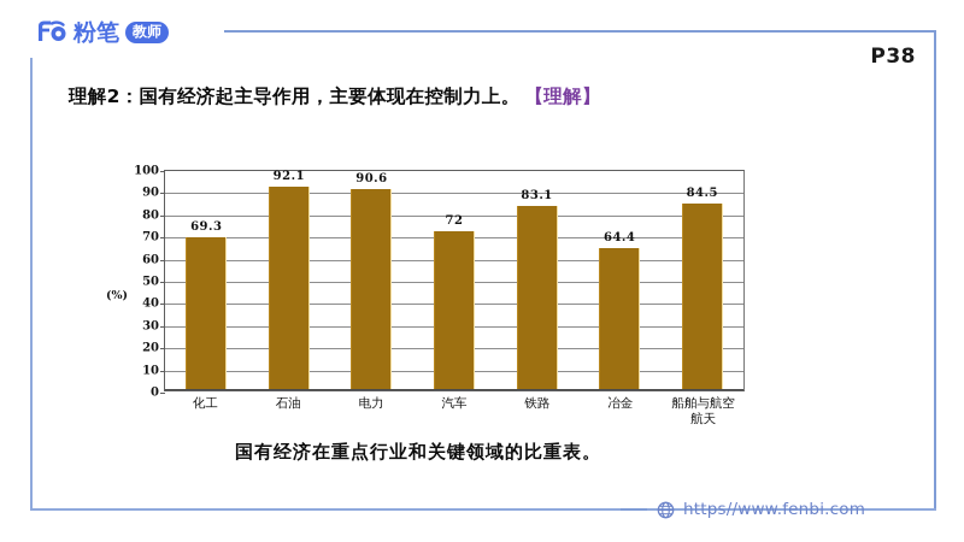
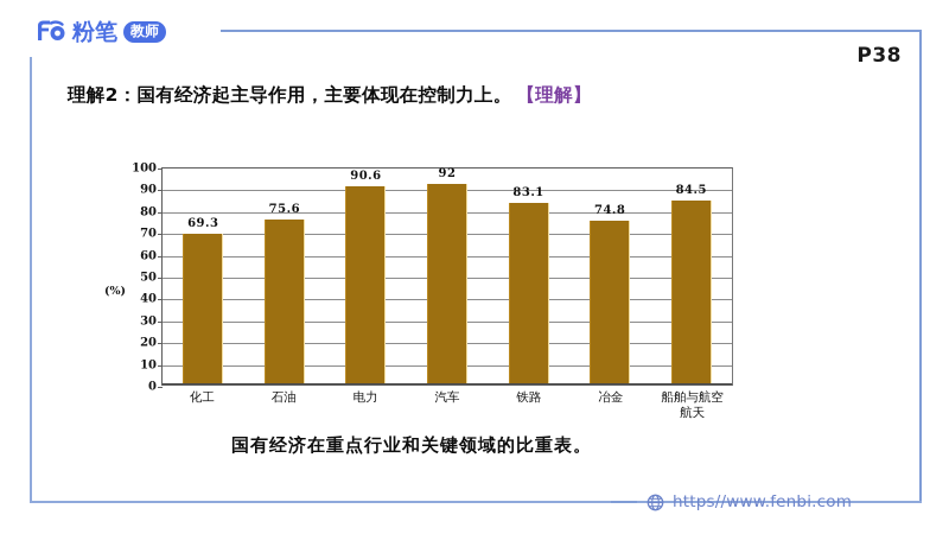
石油: 92.1 -> 75.6
汽车: 72 -> 92
冶金: 64.4 -> 74.8
